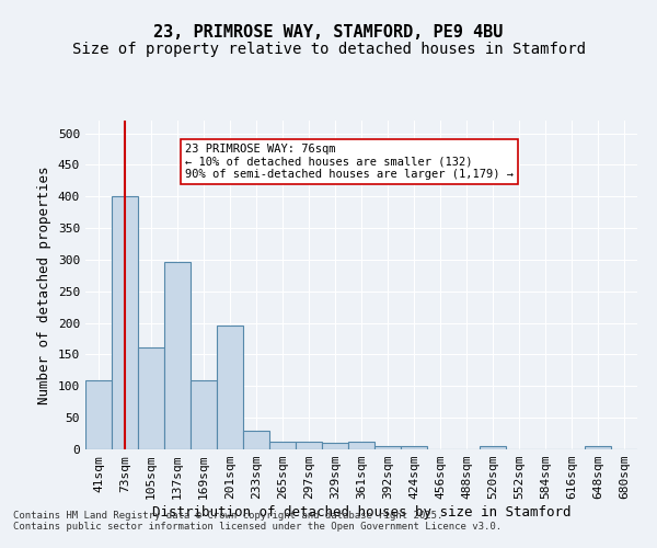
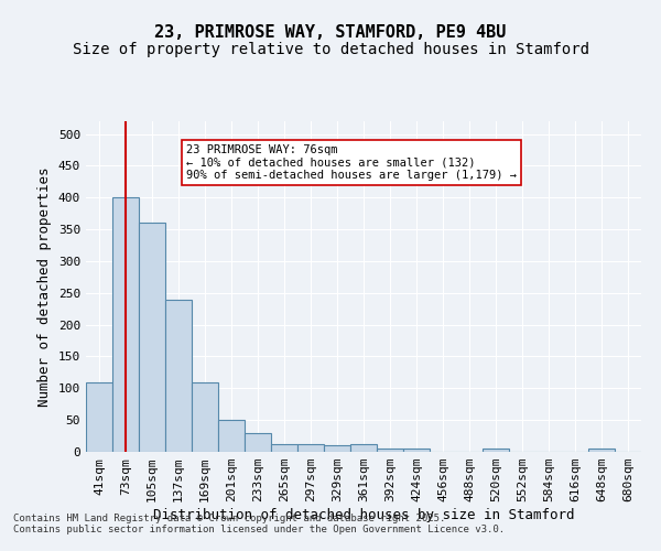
105sqm: 162 -> 360
137sqm: 296 -> 240
201sqm: 196 -> 50
